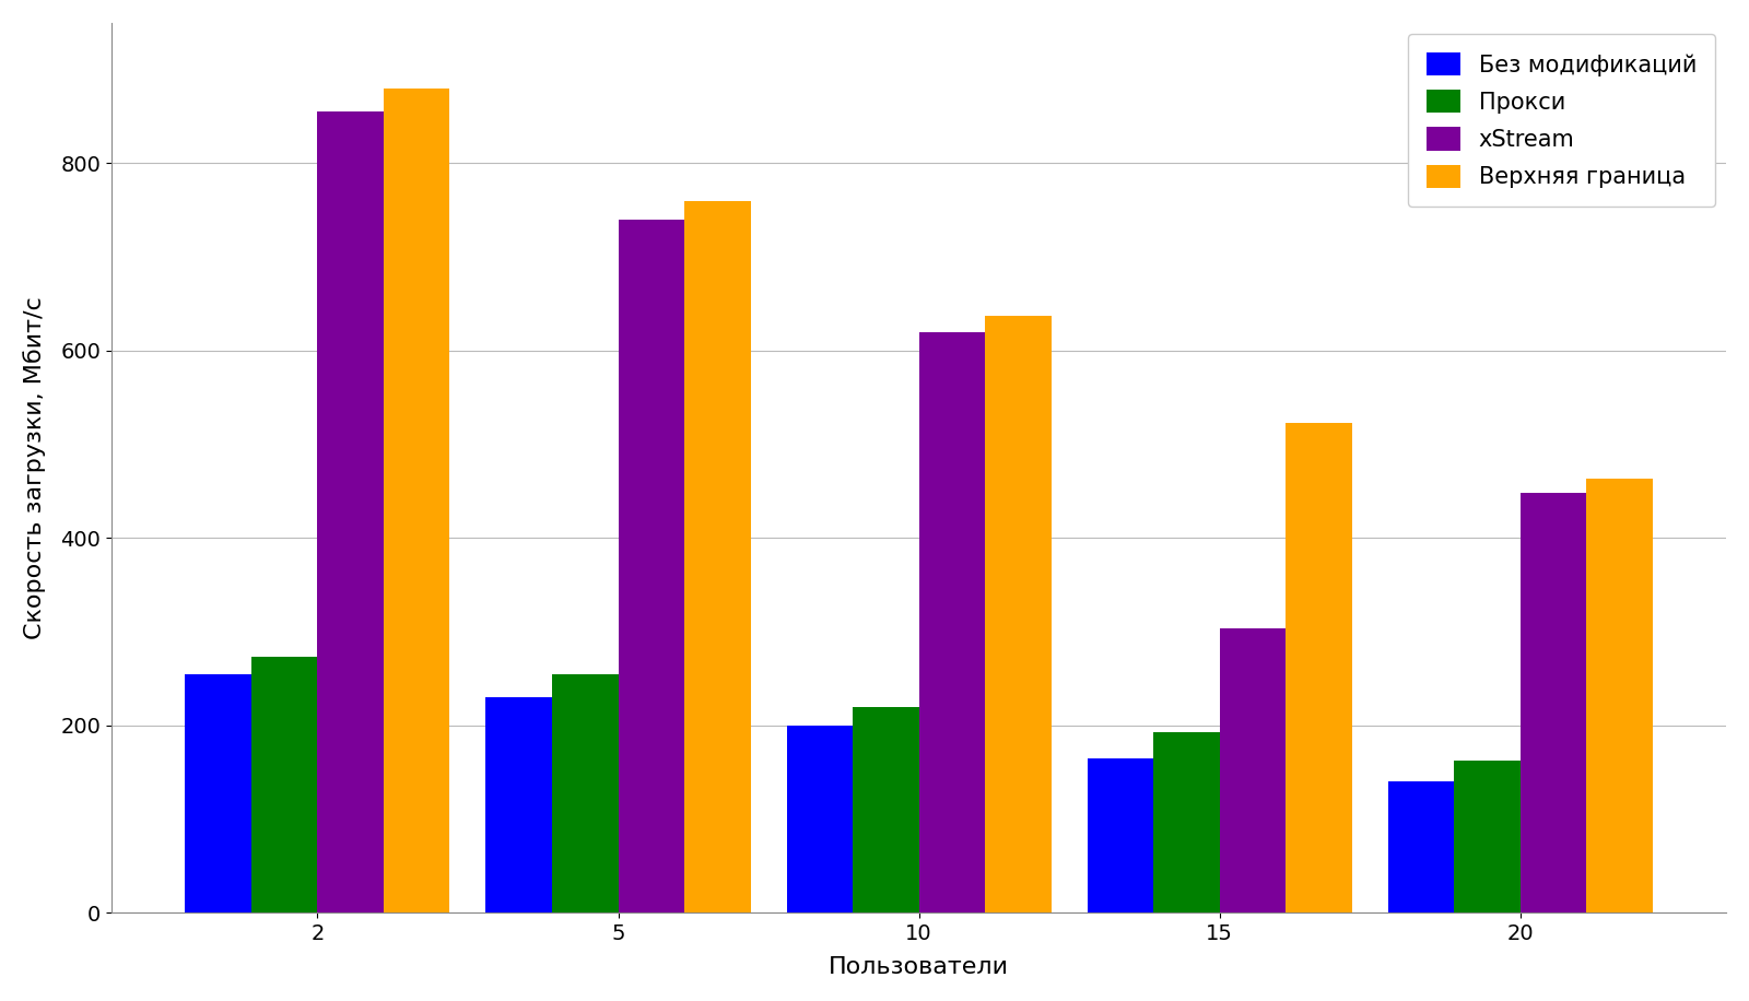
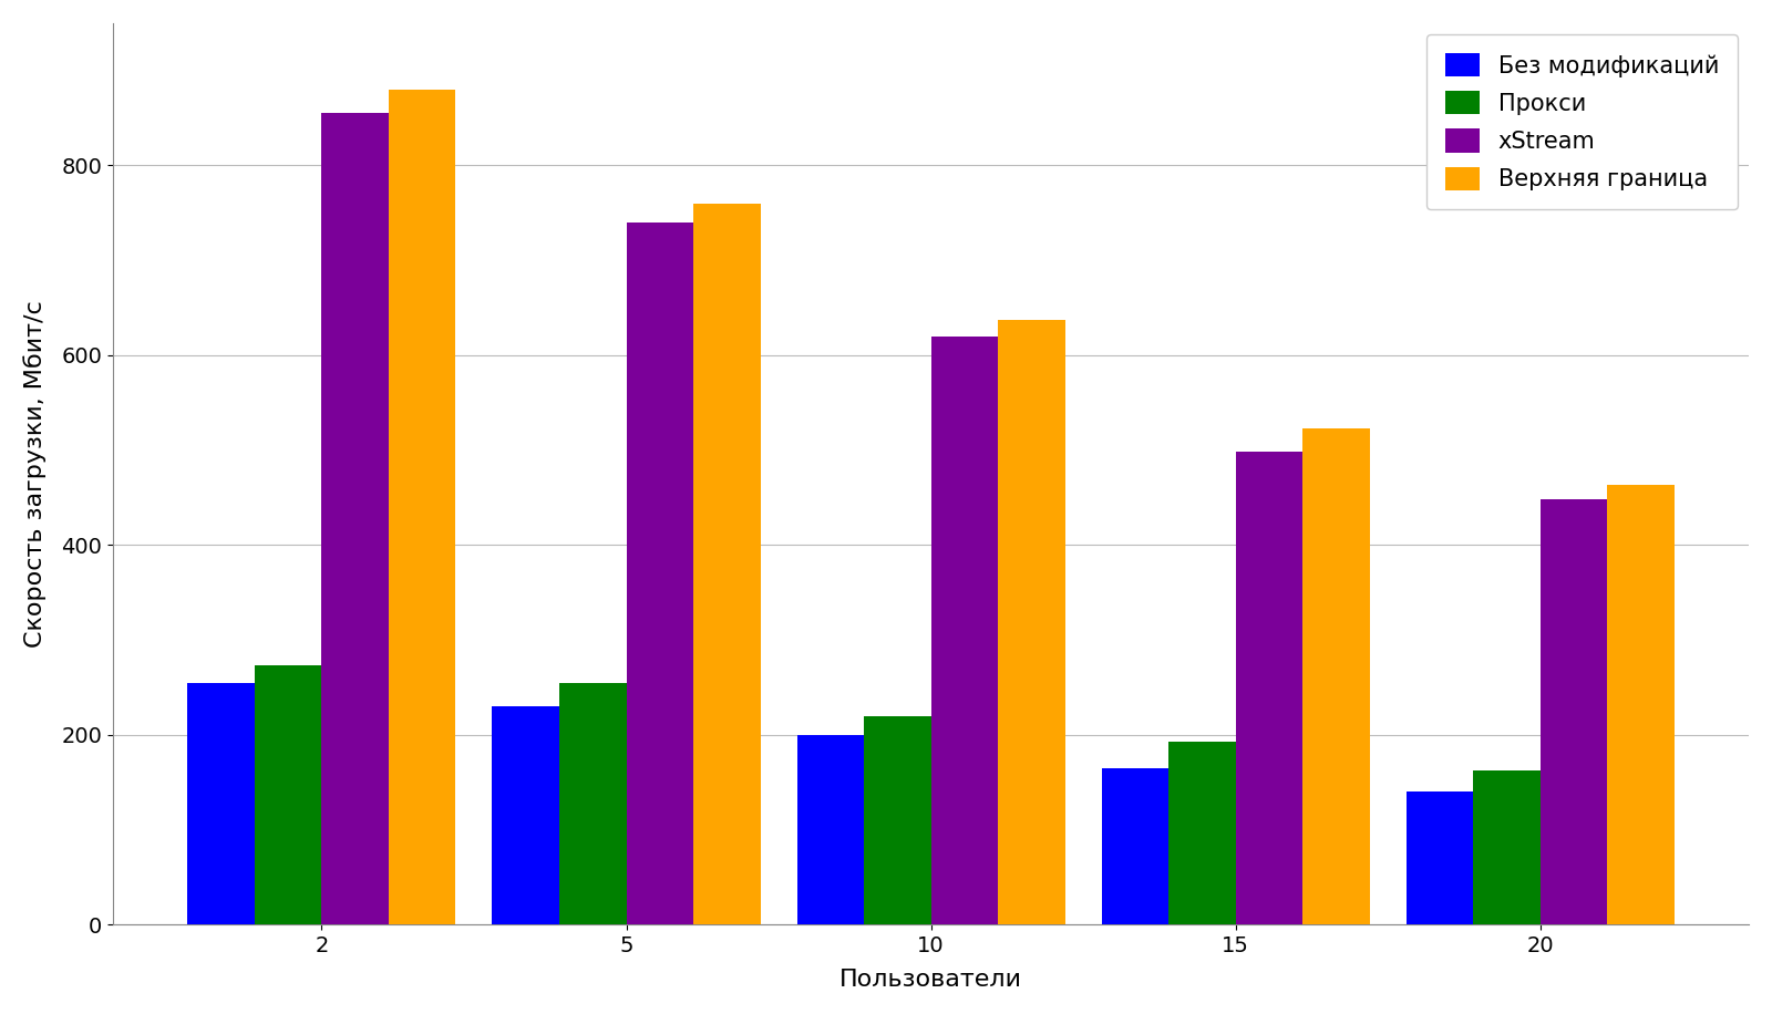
xStream/15: 304 -> 498
